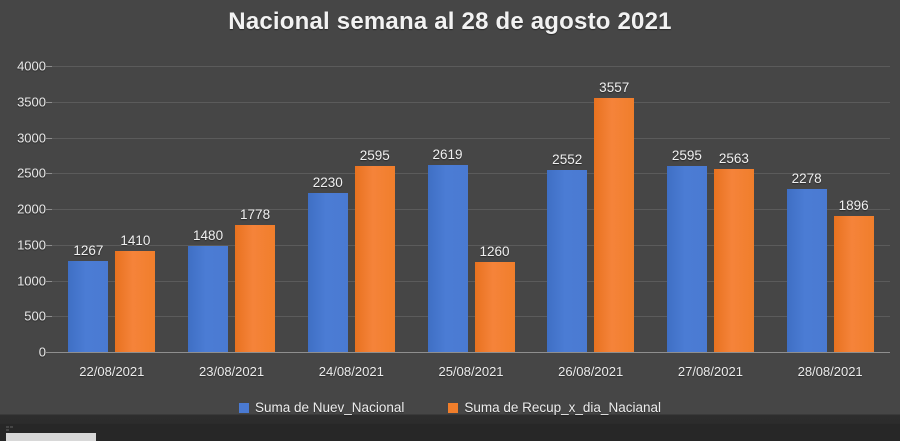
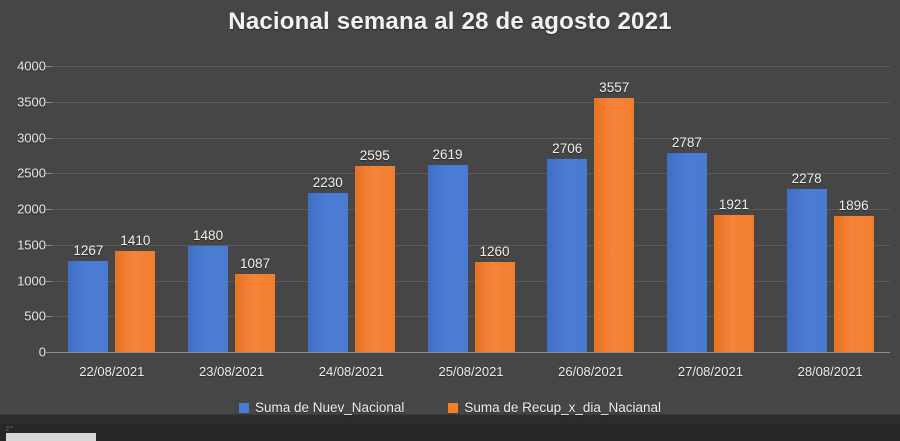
Suma de Recup_x_dia_Nacianal/23/08/2021: 1778 -> 1087
Suma de Nuev_Nacional/26/08/2021: 2552 -> 2706
Suma de Nuev_Nacional/27/08/2021: 2595 -> 2787
Suma de Recup_x_dia_Nacianal/27/08/2021: 2563 -> 1921
